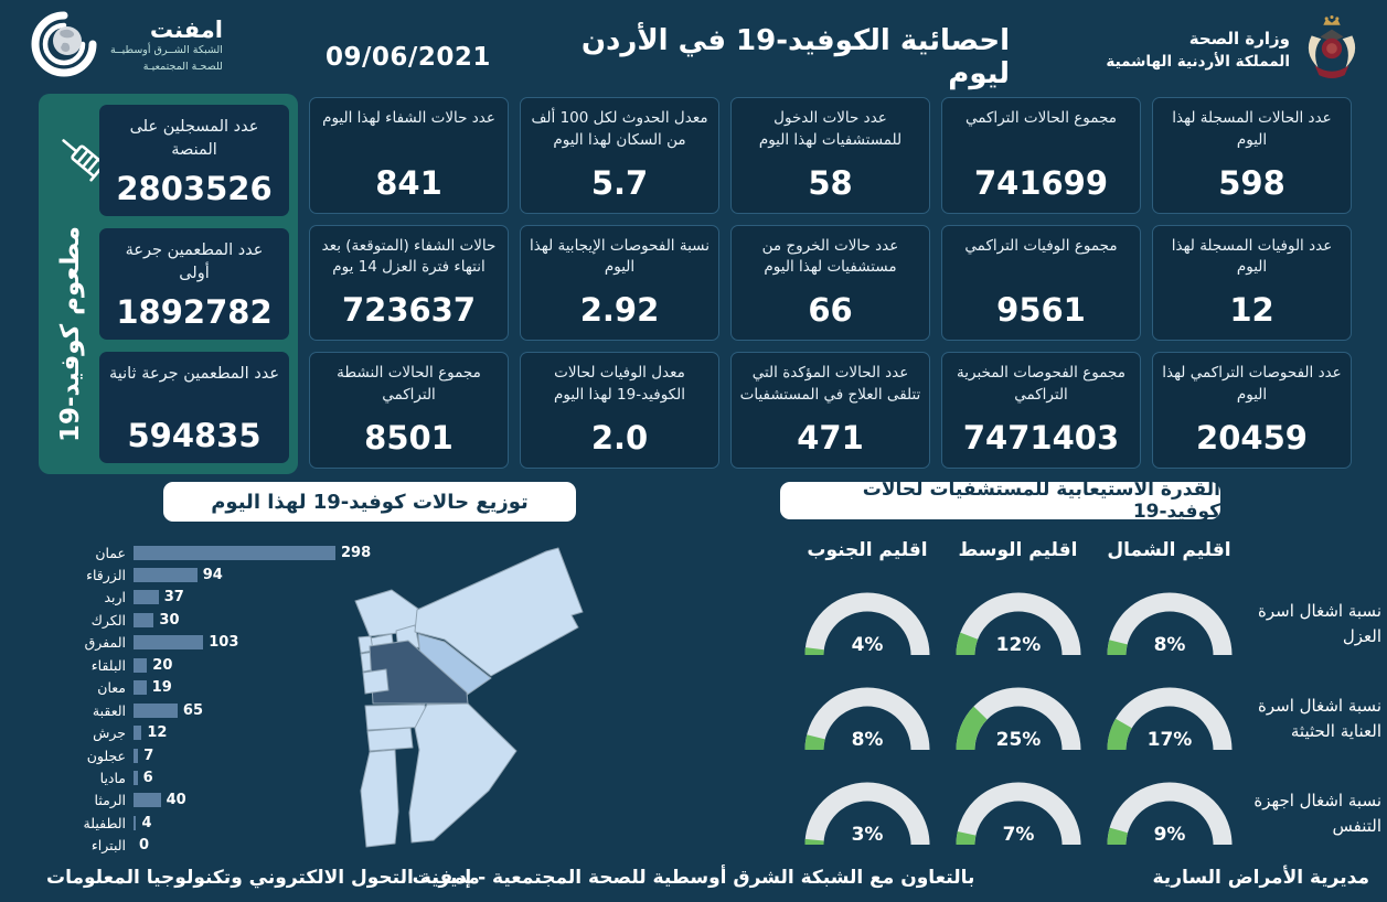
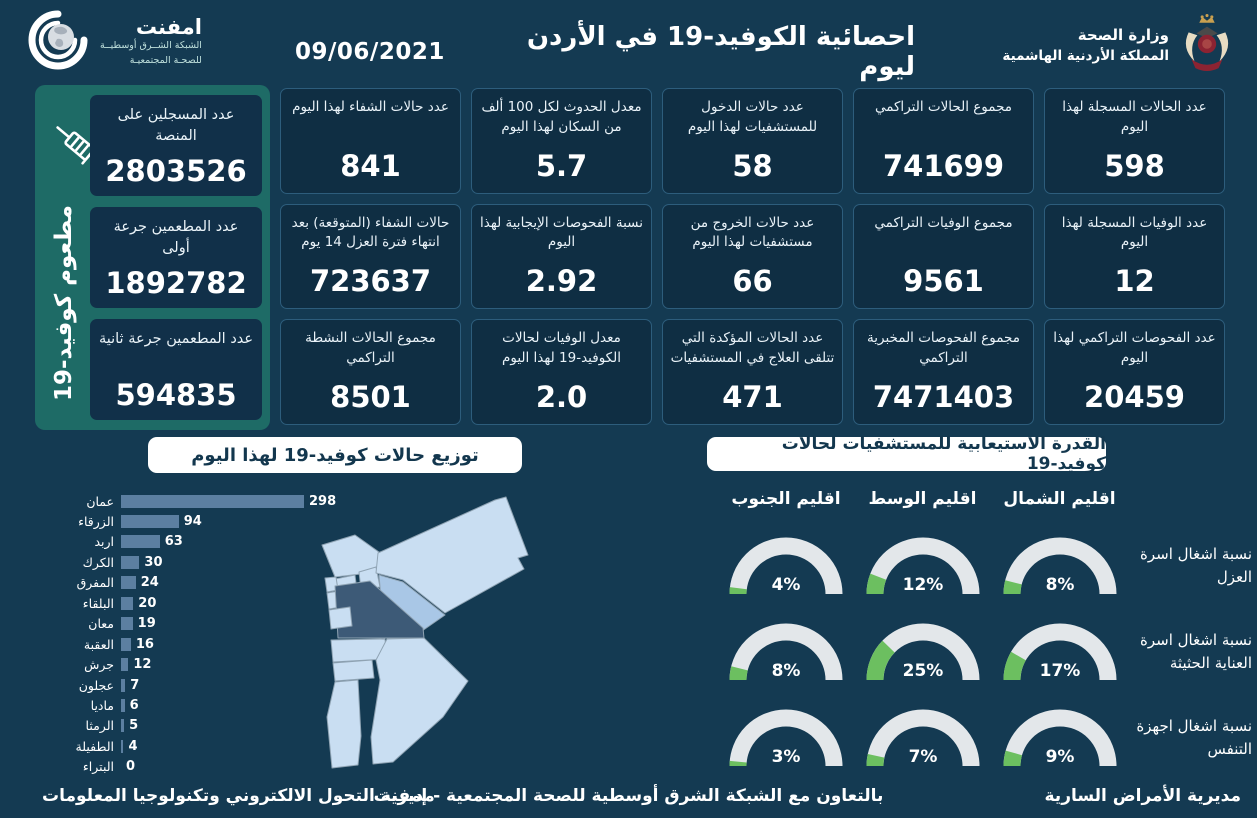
توزيع حالات كوفيد-19 لهذا اليوم/اربد: 37 -> 63
توزيع حالات كوفيد-19 لهذا اليوم/المفرق: 103 -> 24
توزيع حالات كوفيد-19 لهذا اليوم/العقبة: 65 -> 16
توزيع حالات كوفيد-19 لهذا اليوم/الرمثا: 40 -> 5
